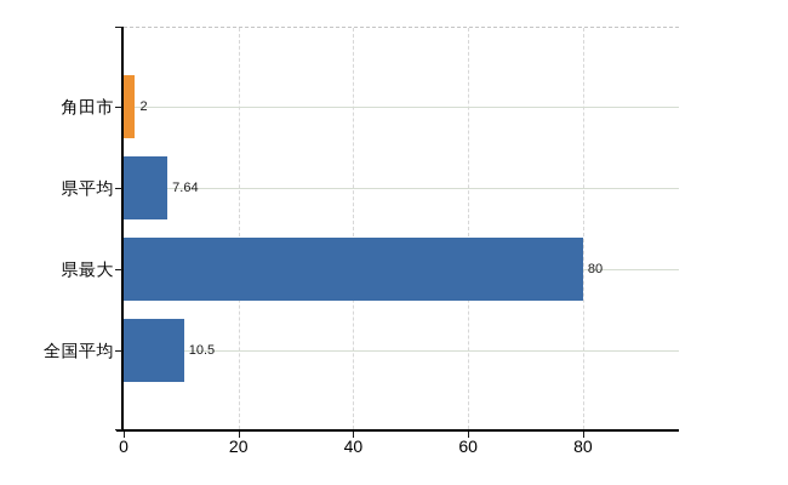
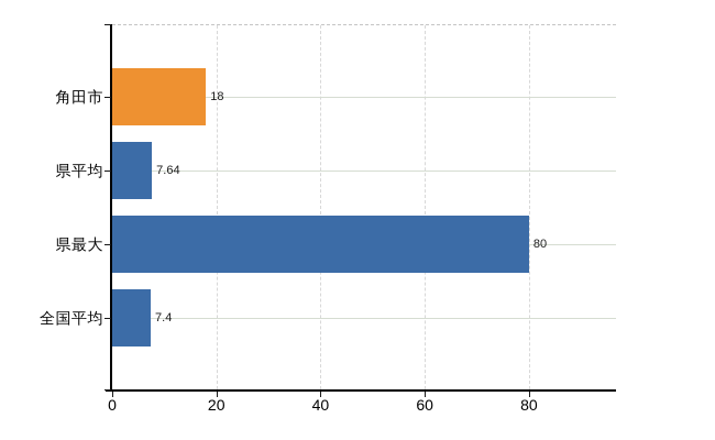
角田市: 2 -> 18
全国平均: 10.5 -> 7.4
